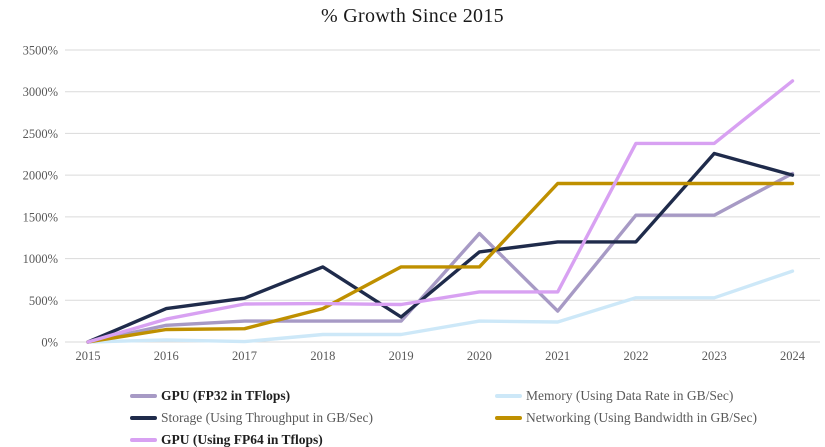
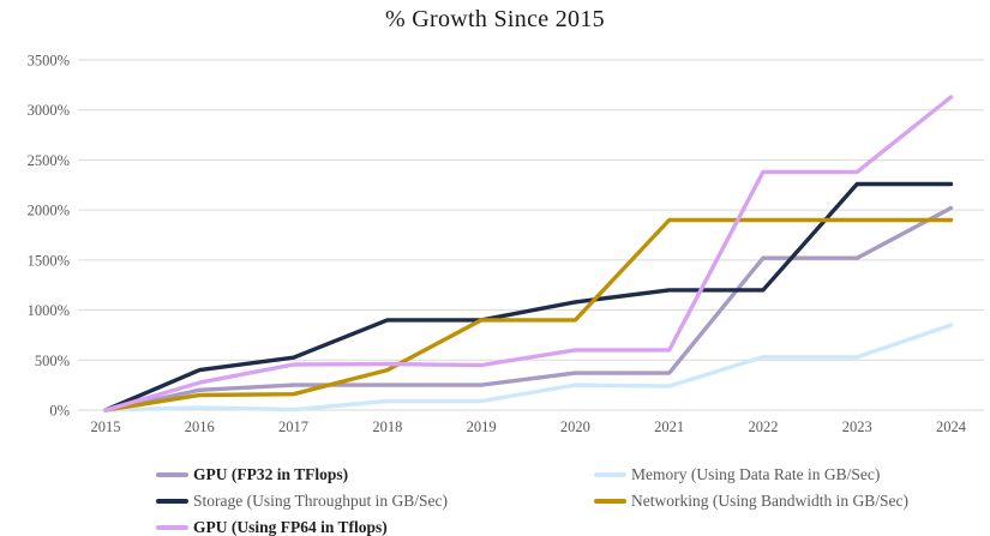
Storage (Using Throughput in GB/Sec)/2019: 300% -> 900%
GPU (FP32 in TFlops)/2020: 1300% -> 400%
Storage (Using Throughput in GB/Sec)/2024: 2000% -> 2300%
